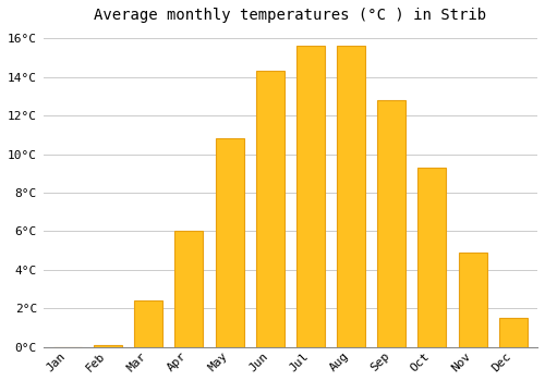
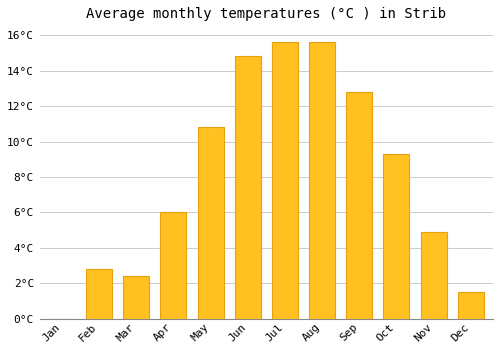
Feb: 0.1°C -> 2.8°C
Jun: 14.3°C -> 14.8°C
